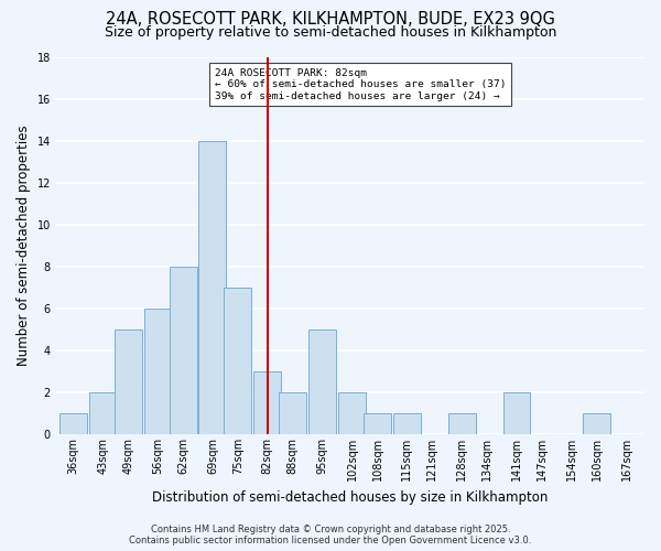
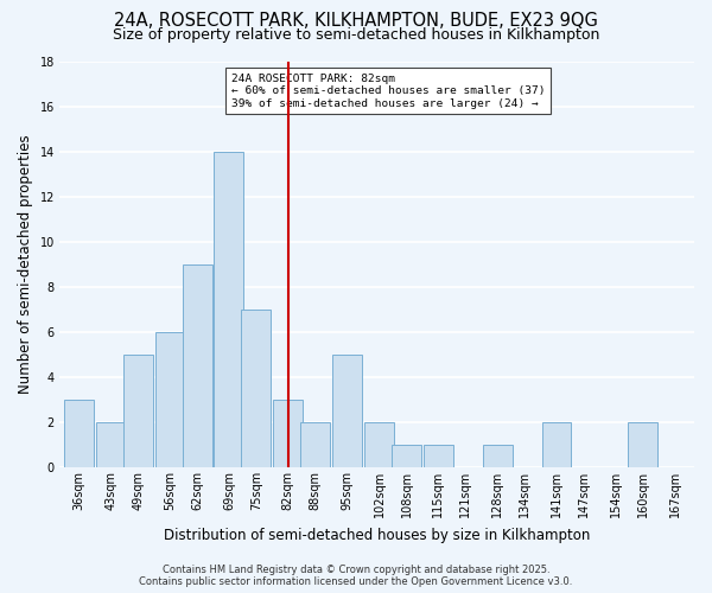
36sqm: 1 -> 3
62sqm: 8 -> 9
160sqm: 1 -> 2
